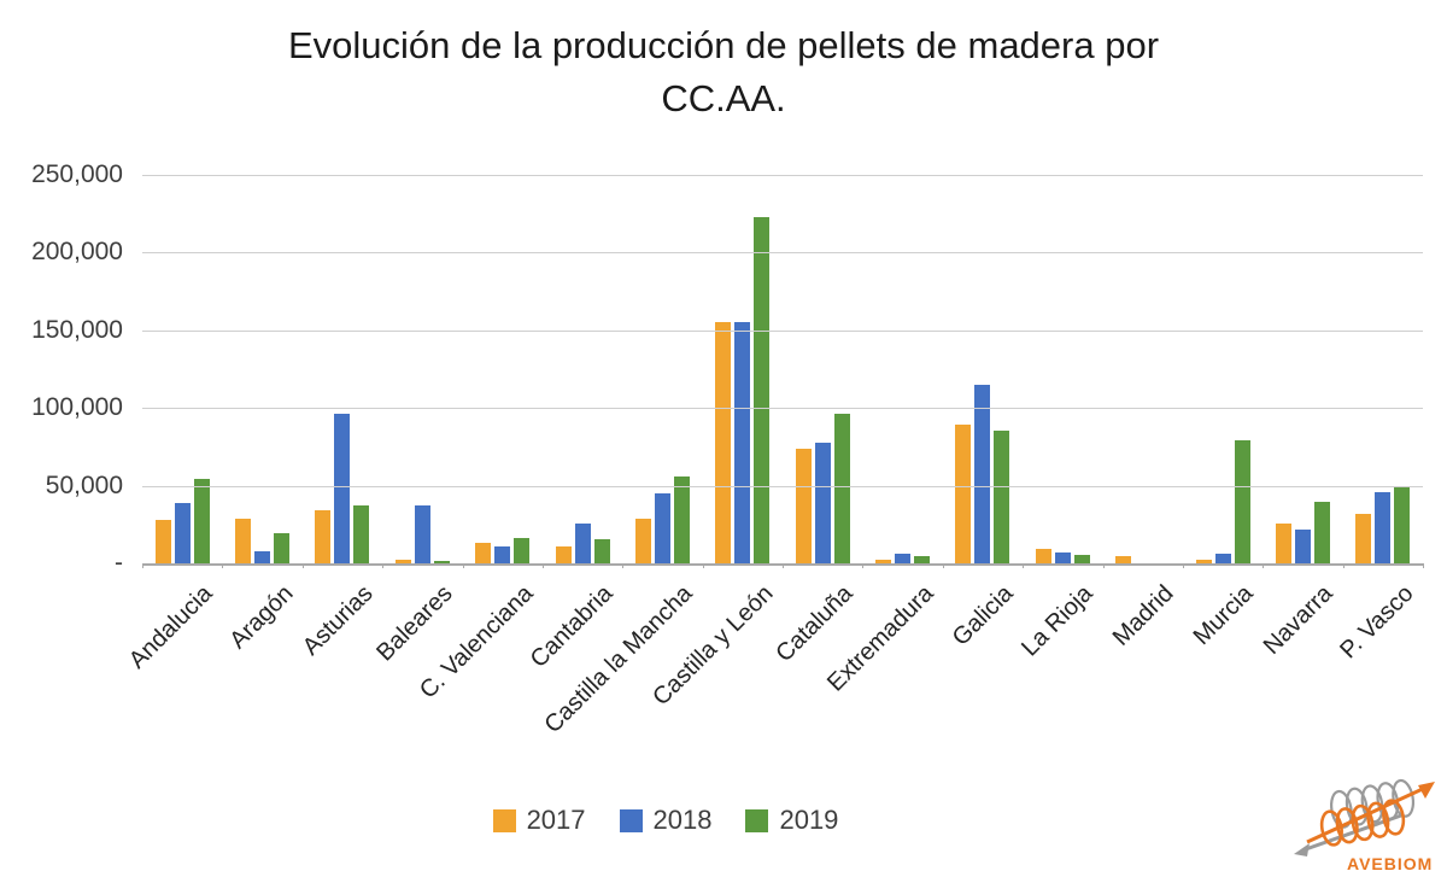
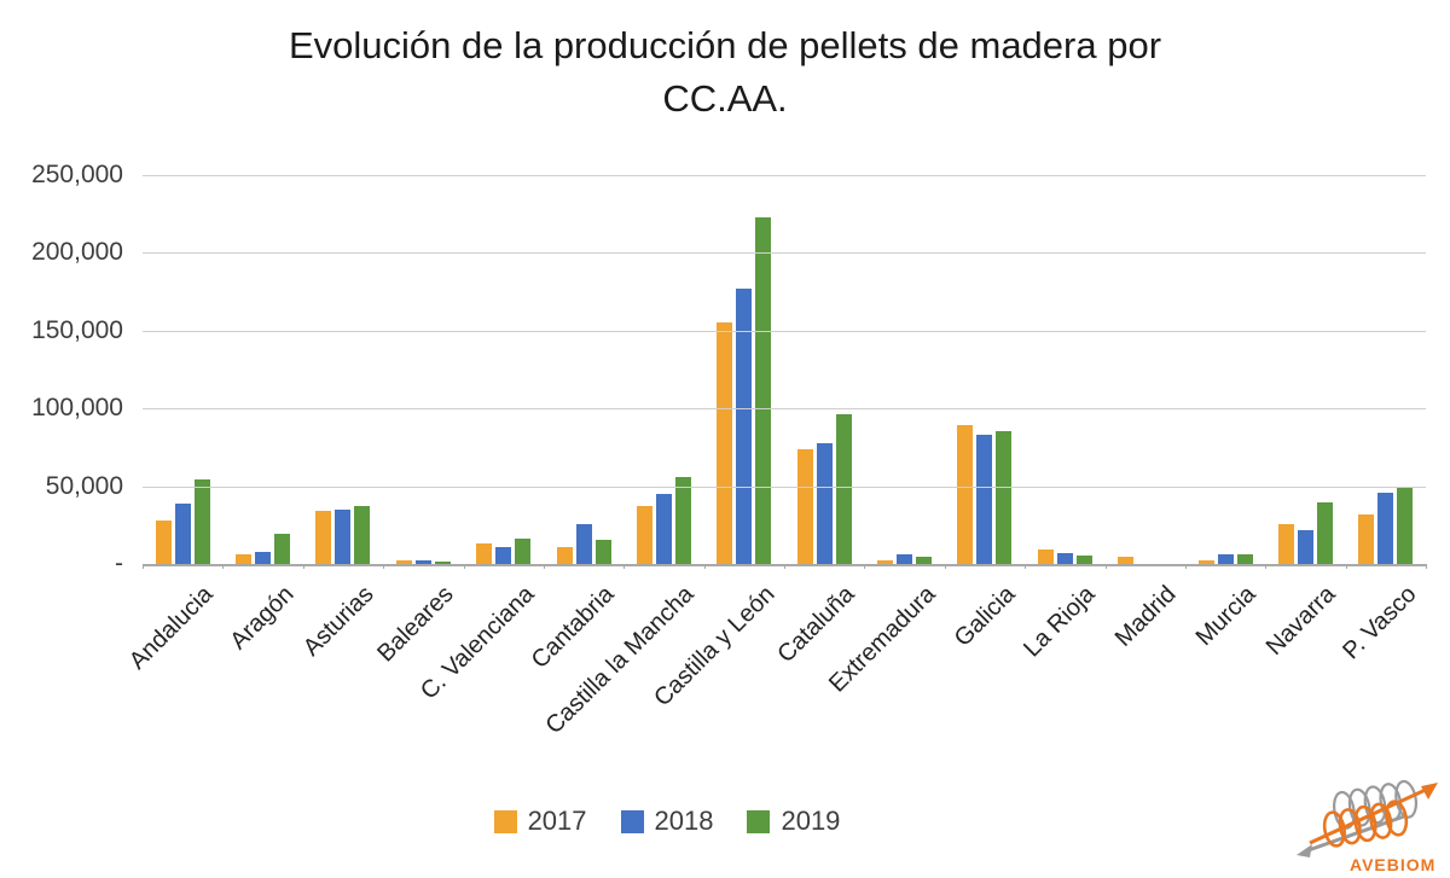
2017/Aragón: 29000 -> 6000
2018/Asturias: 96000 -> 35000
2018/Baleares: 37000 -> 2000
2017/Castilla la Mancha: 29000 -> 38000
2018/Castilla y León: 155000 -> 177000
2018/Galicia: 115000 -> 83000
2019/Murcia: 79000 -> 6000
